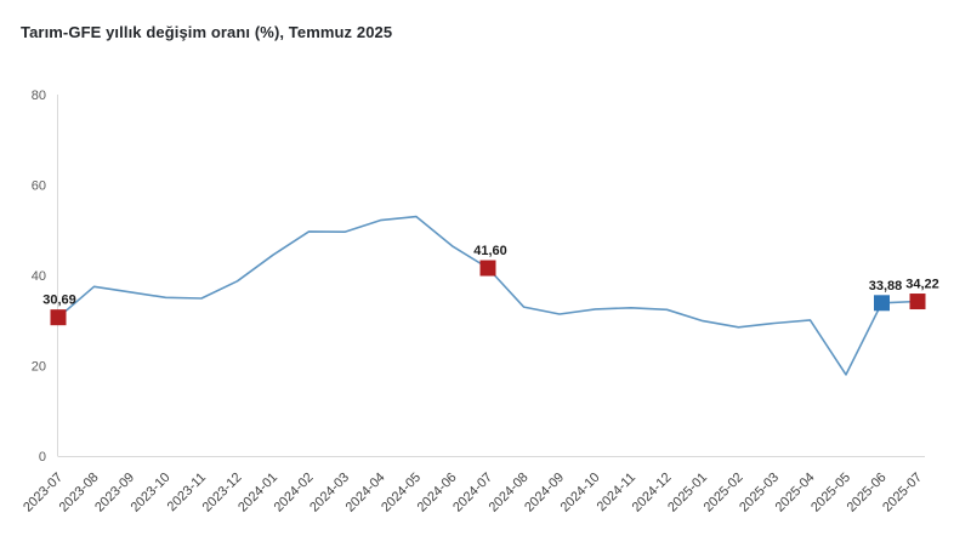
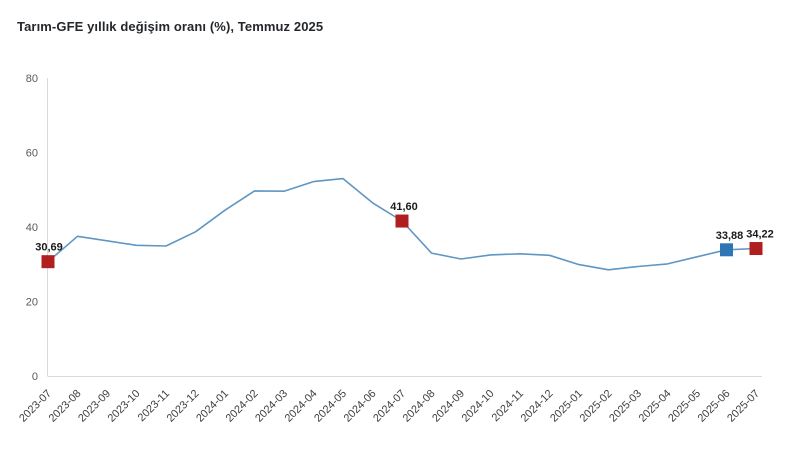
2025-05: 18 -> 32
